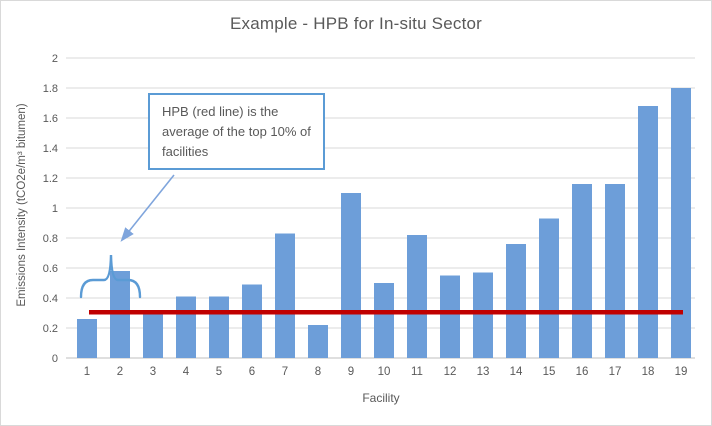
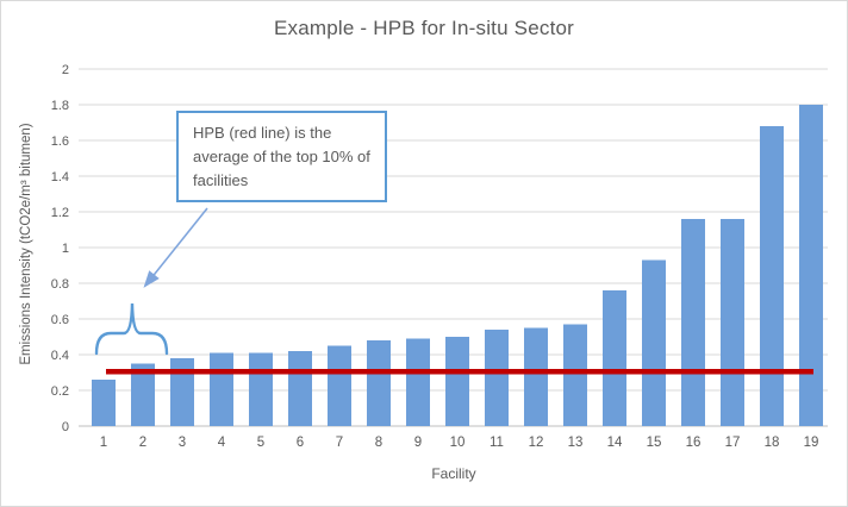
2: 0.58 -> 0.35
3: 0.30 -> 0.38
6: 0.49 -> 0.42
7: 0.83 -> 0.45
8: 0.22 -> 0.48
9: 1.10 -> 0.49
11: 0.82 -> 0.54
